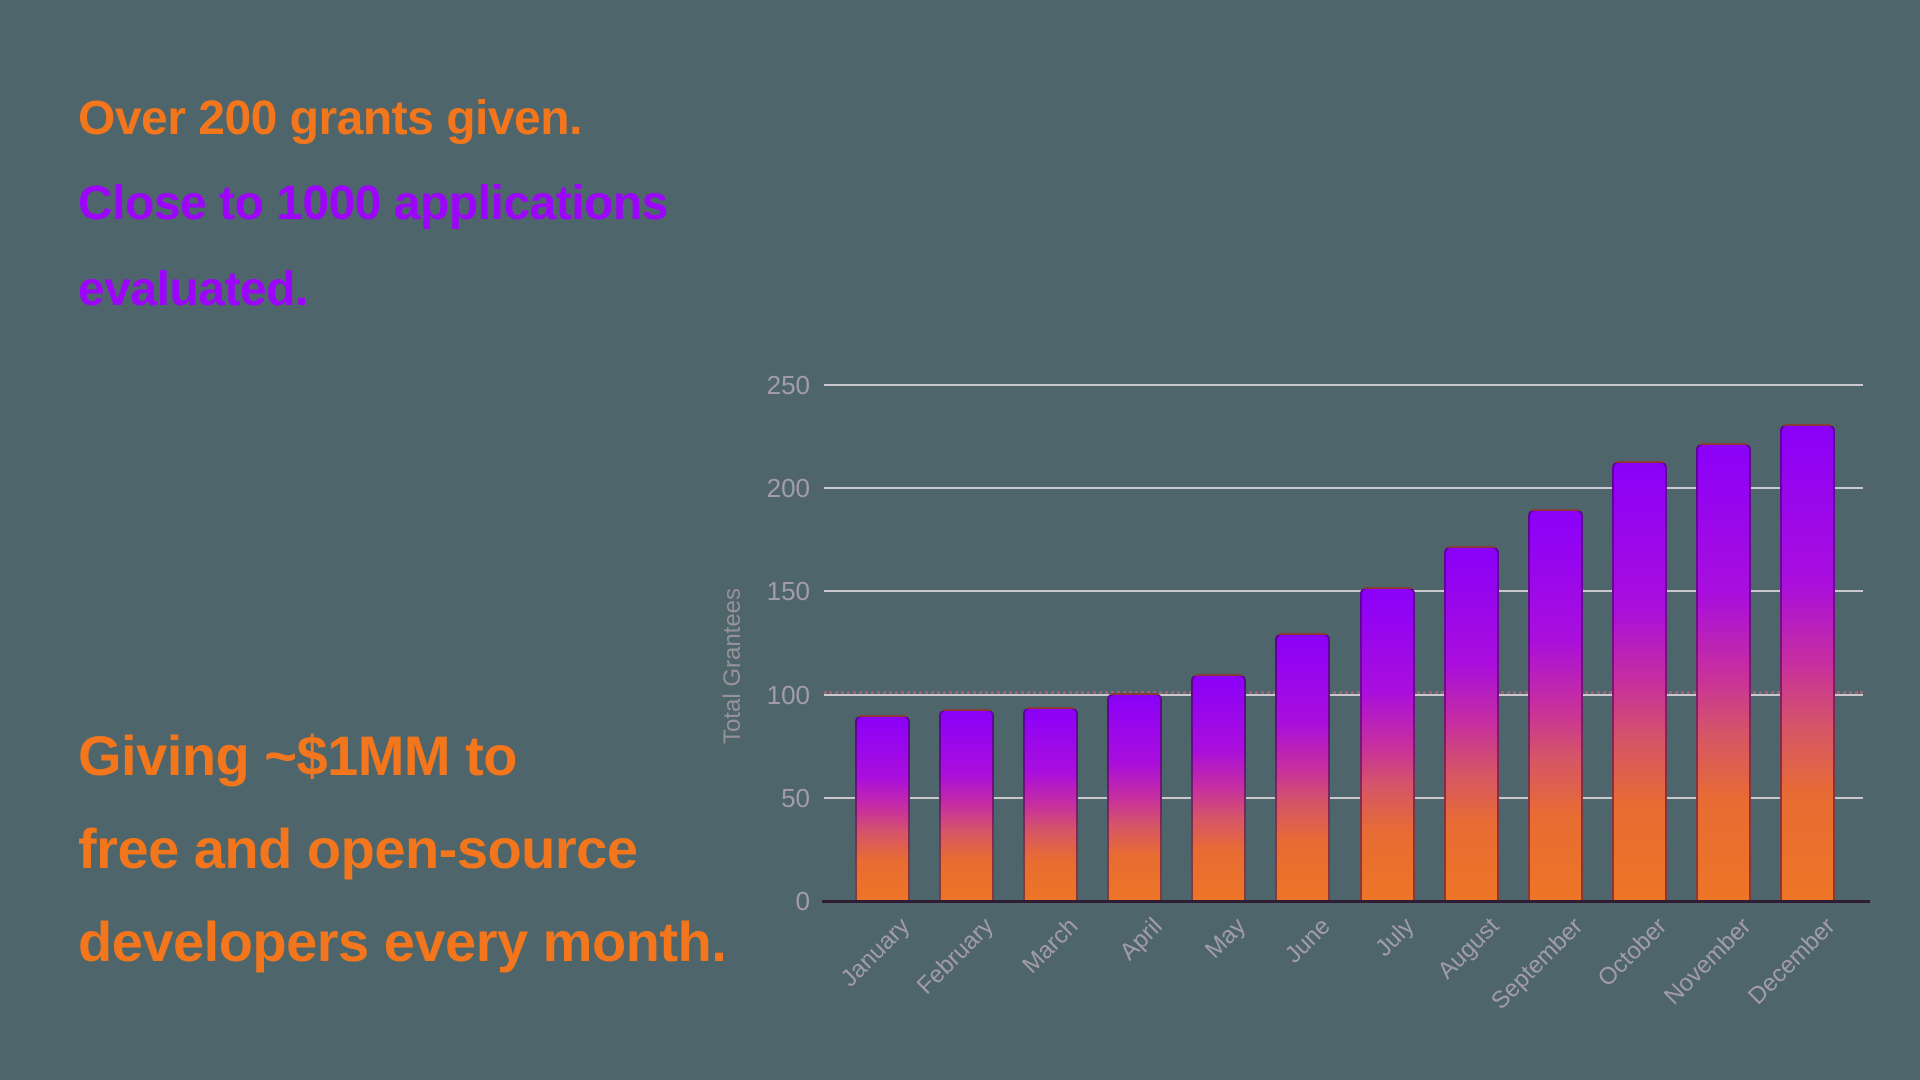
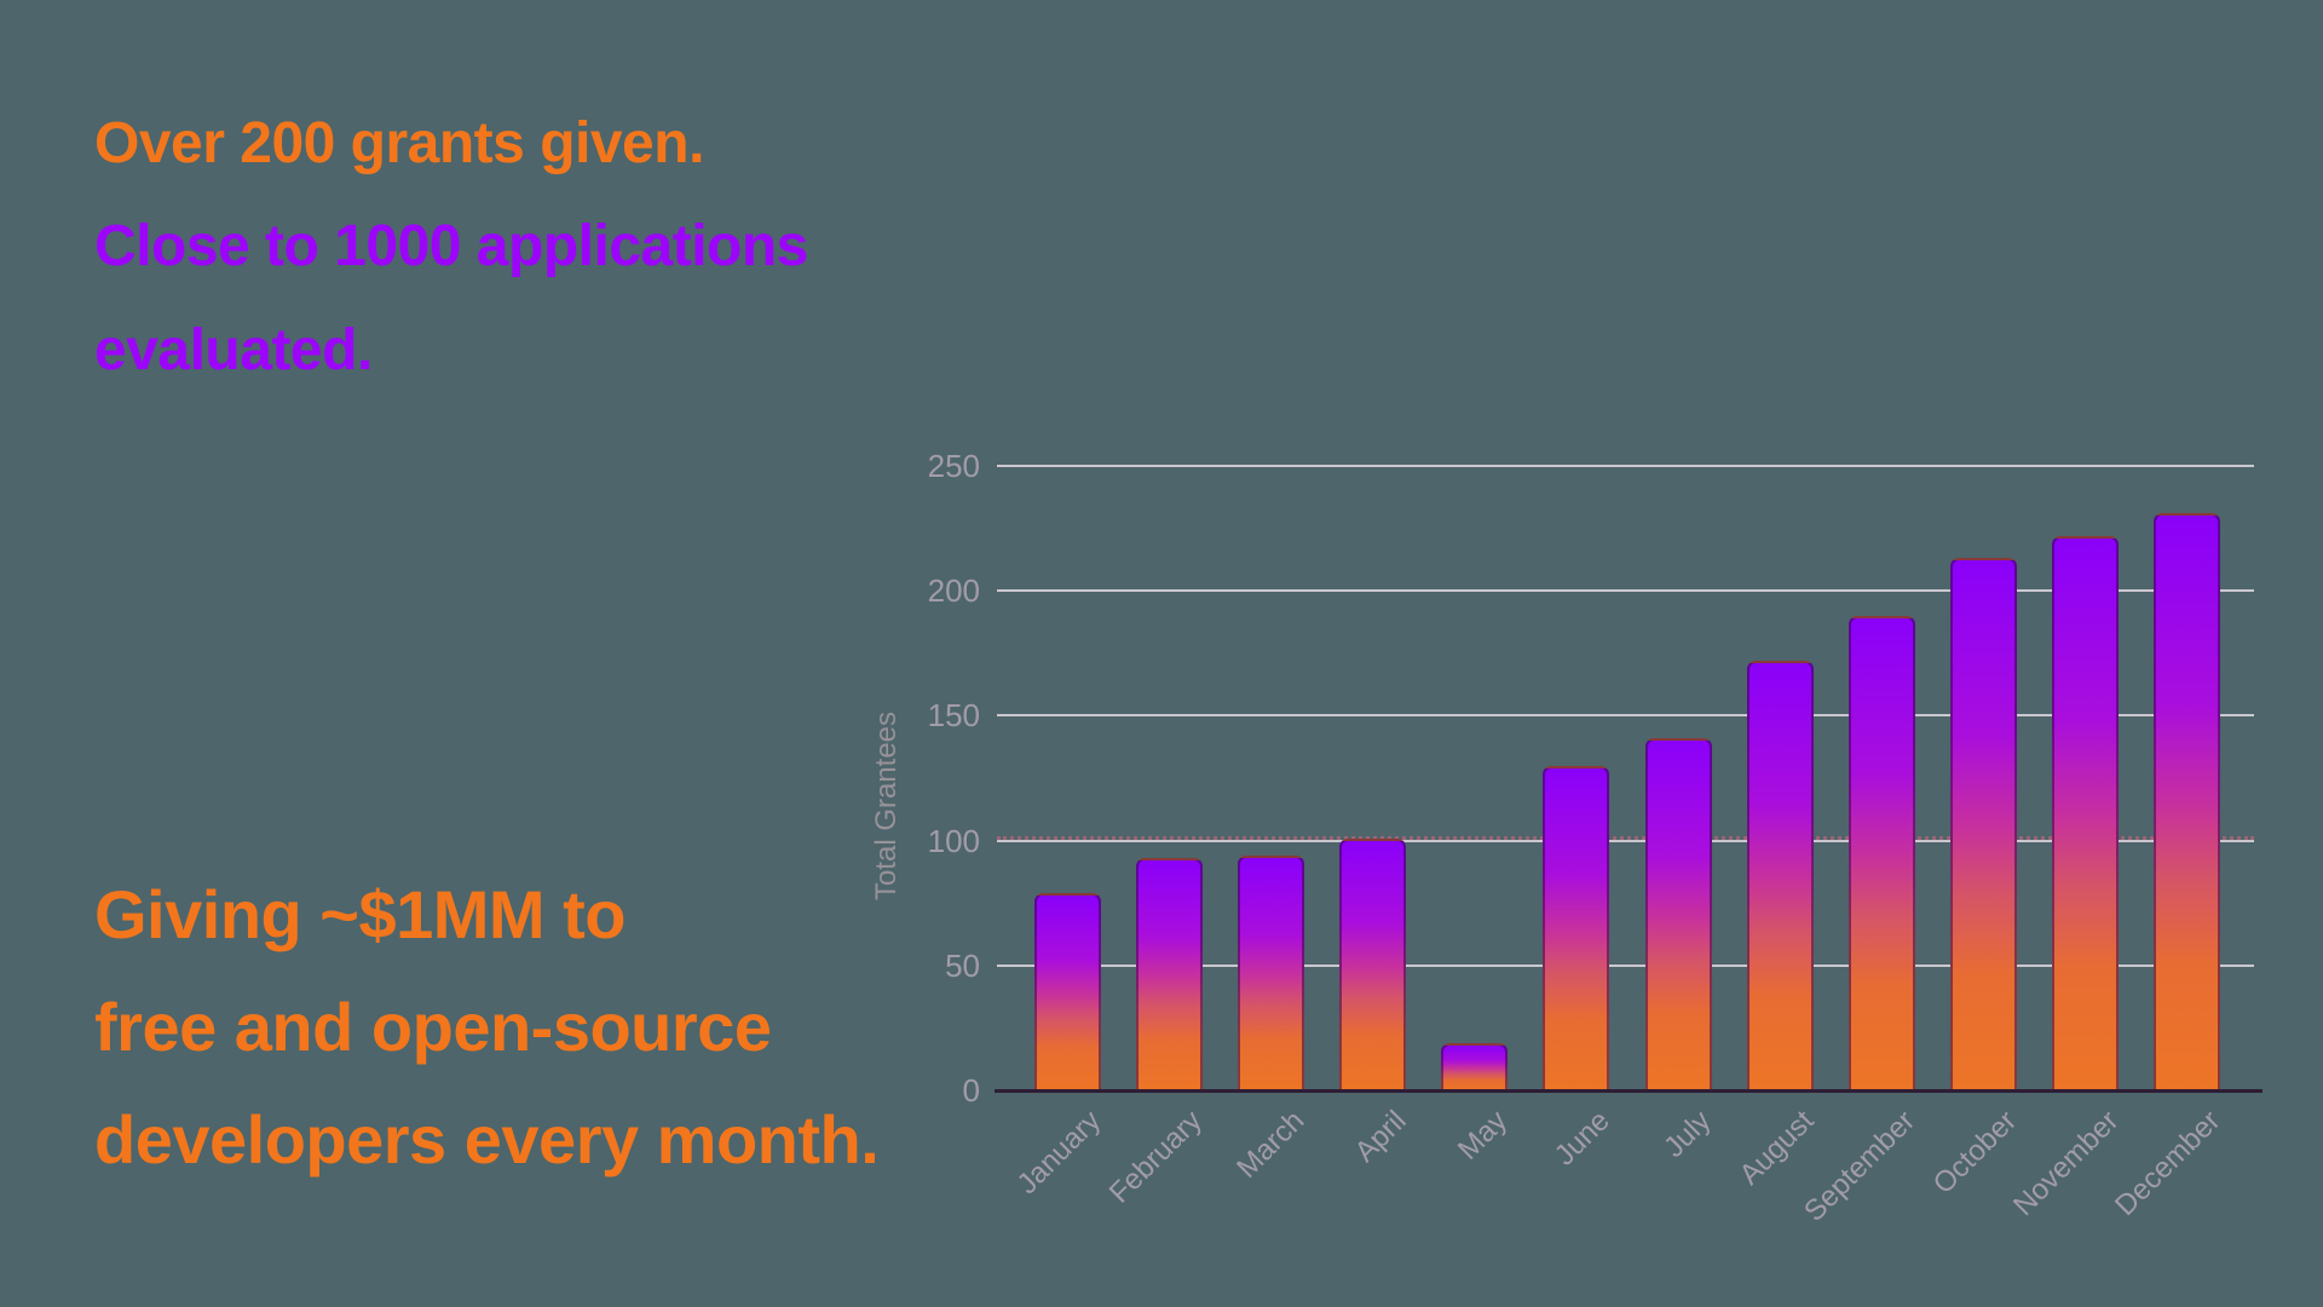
January: 90 -> 79
May: 110 -> 19
July: 152 -> 141
